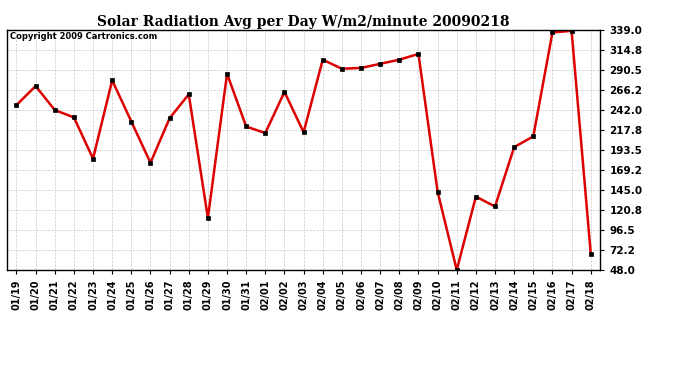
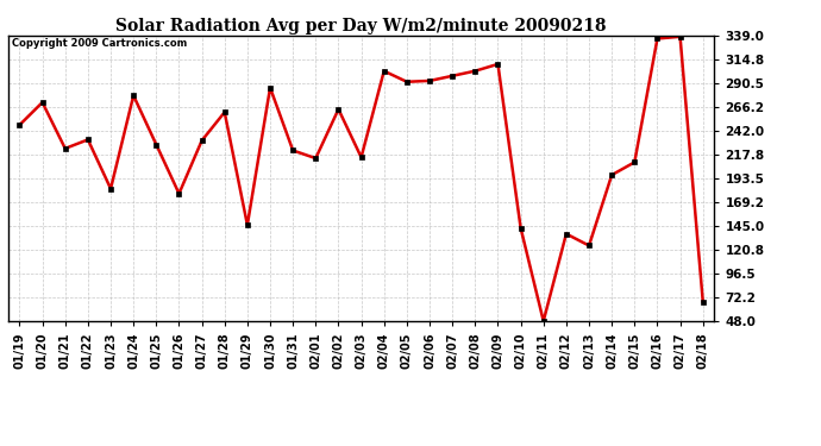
01/21: 242 -> 224
01/29: 111 -> 146
